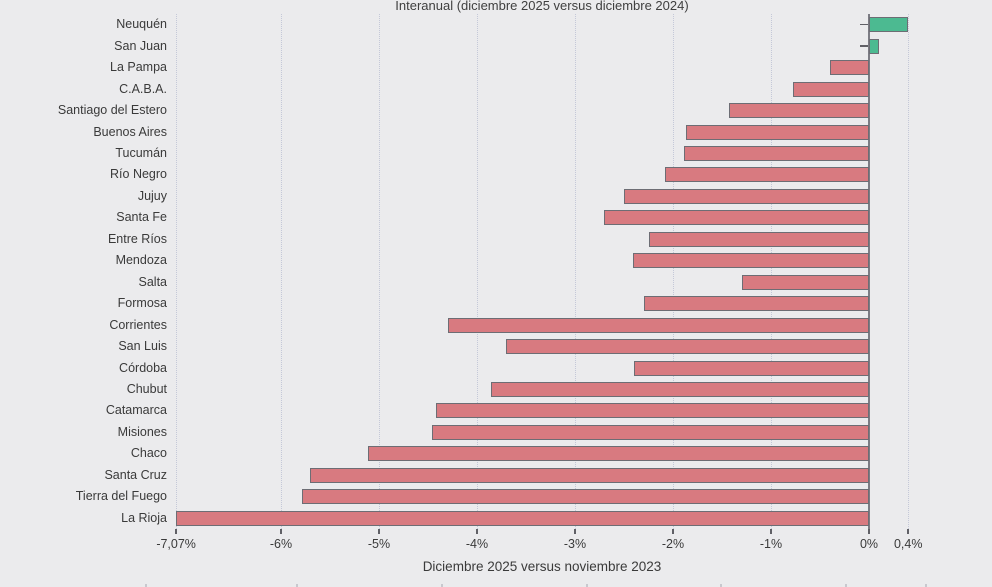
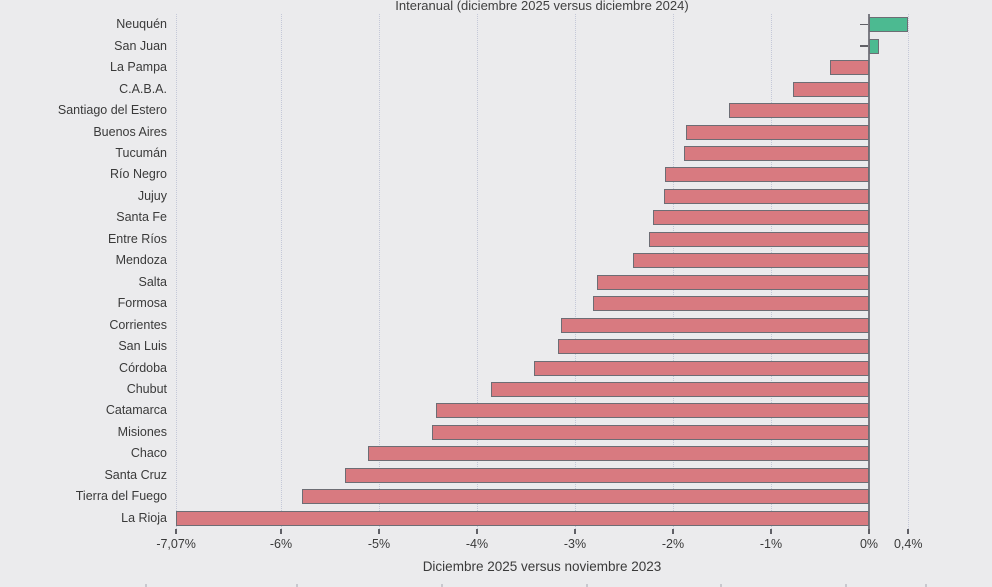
Jujuy: -2.5% -> -2.1%
Santa Fe: -2.7% -> -2.2%
Salta: -1.3% -> -2.8%
Formosa: -2.3% -> -2.8%
Corrientes: -4.3% -> -3.1%
San Luis: -3.7% -> -3.2%
Córdoba: -2.4% -> -3.4%
Santa Cruz: -5.7% -> -5.3%
